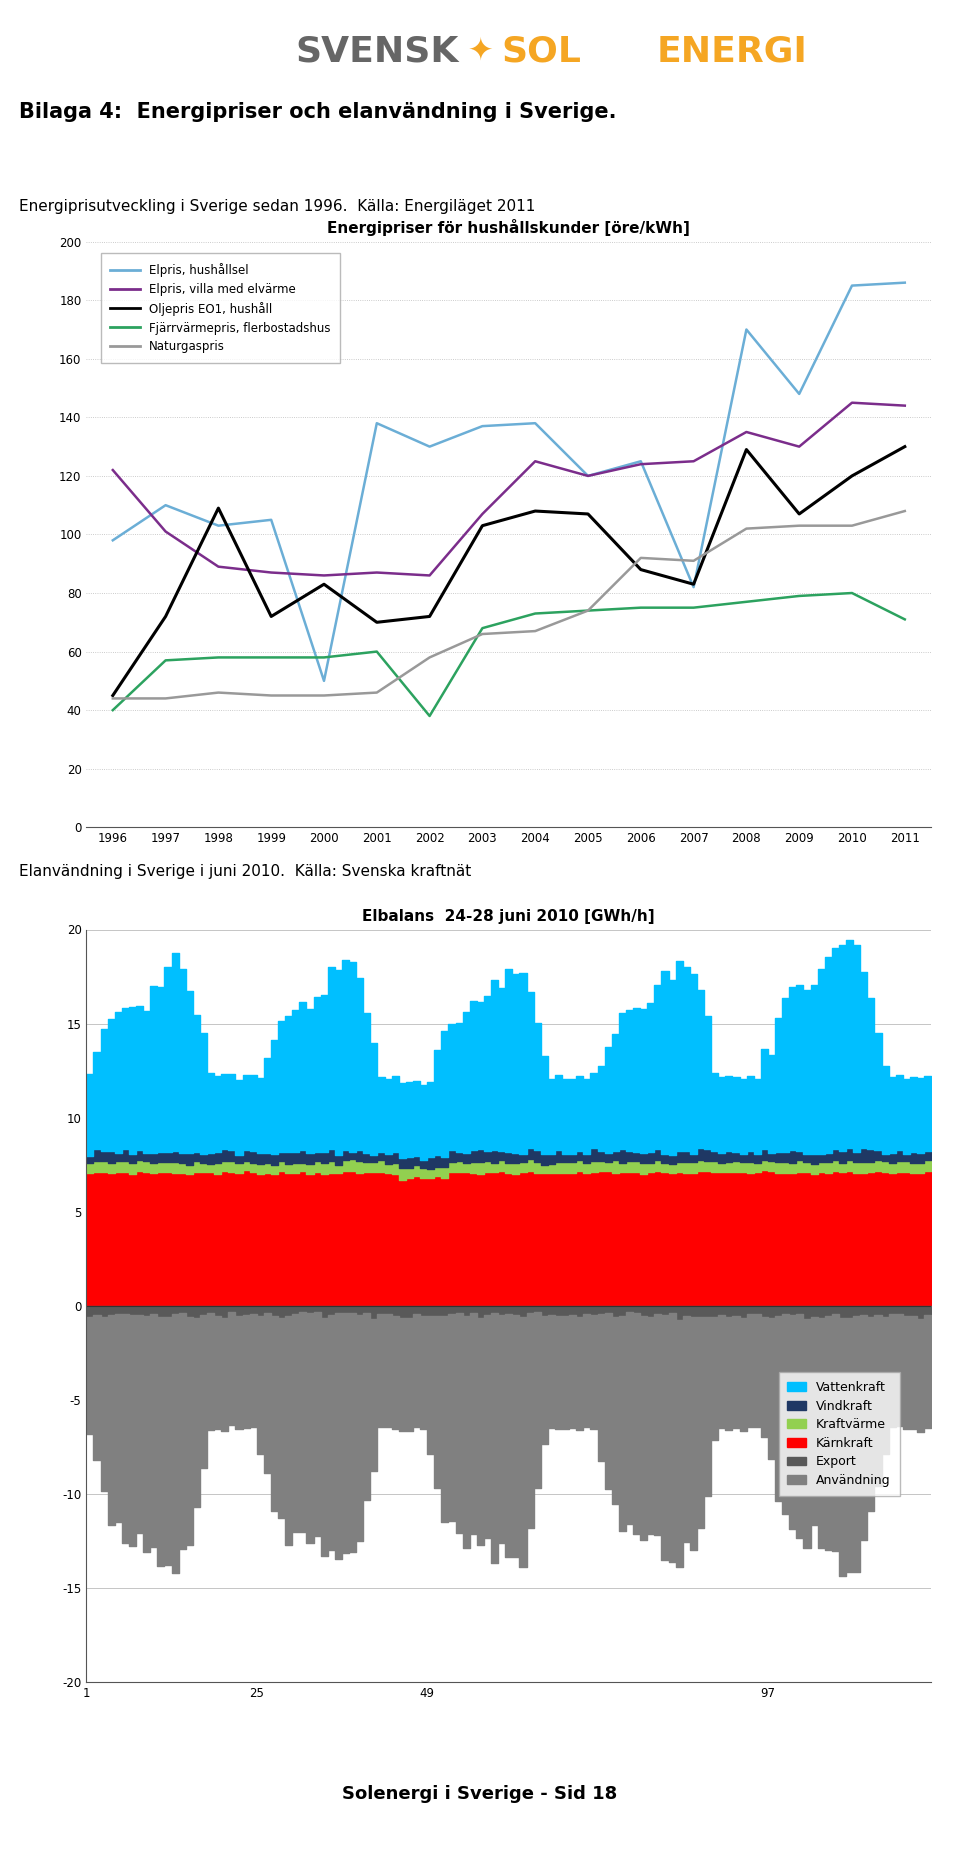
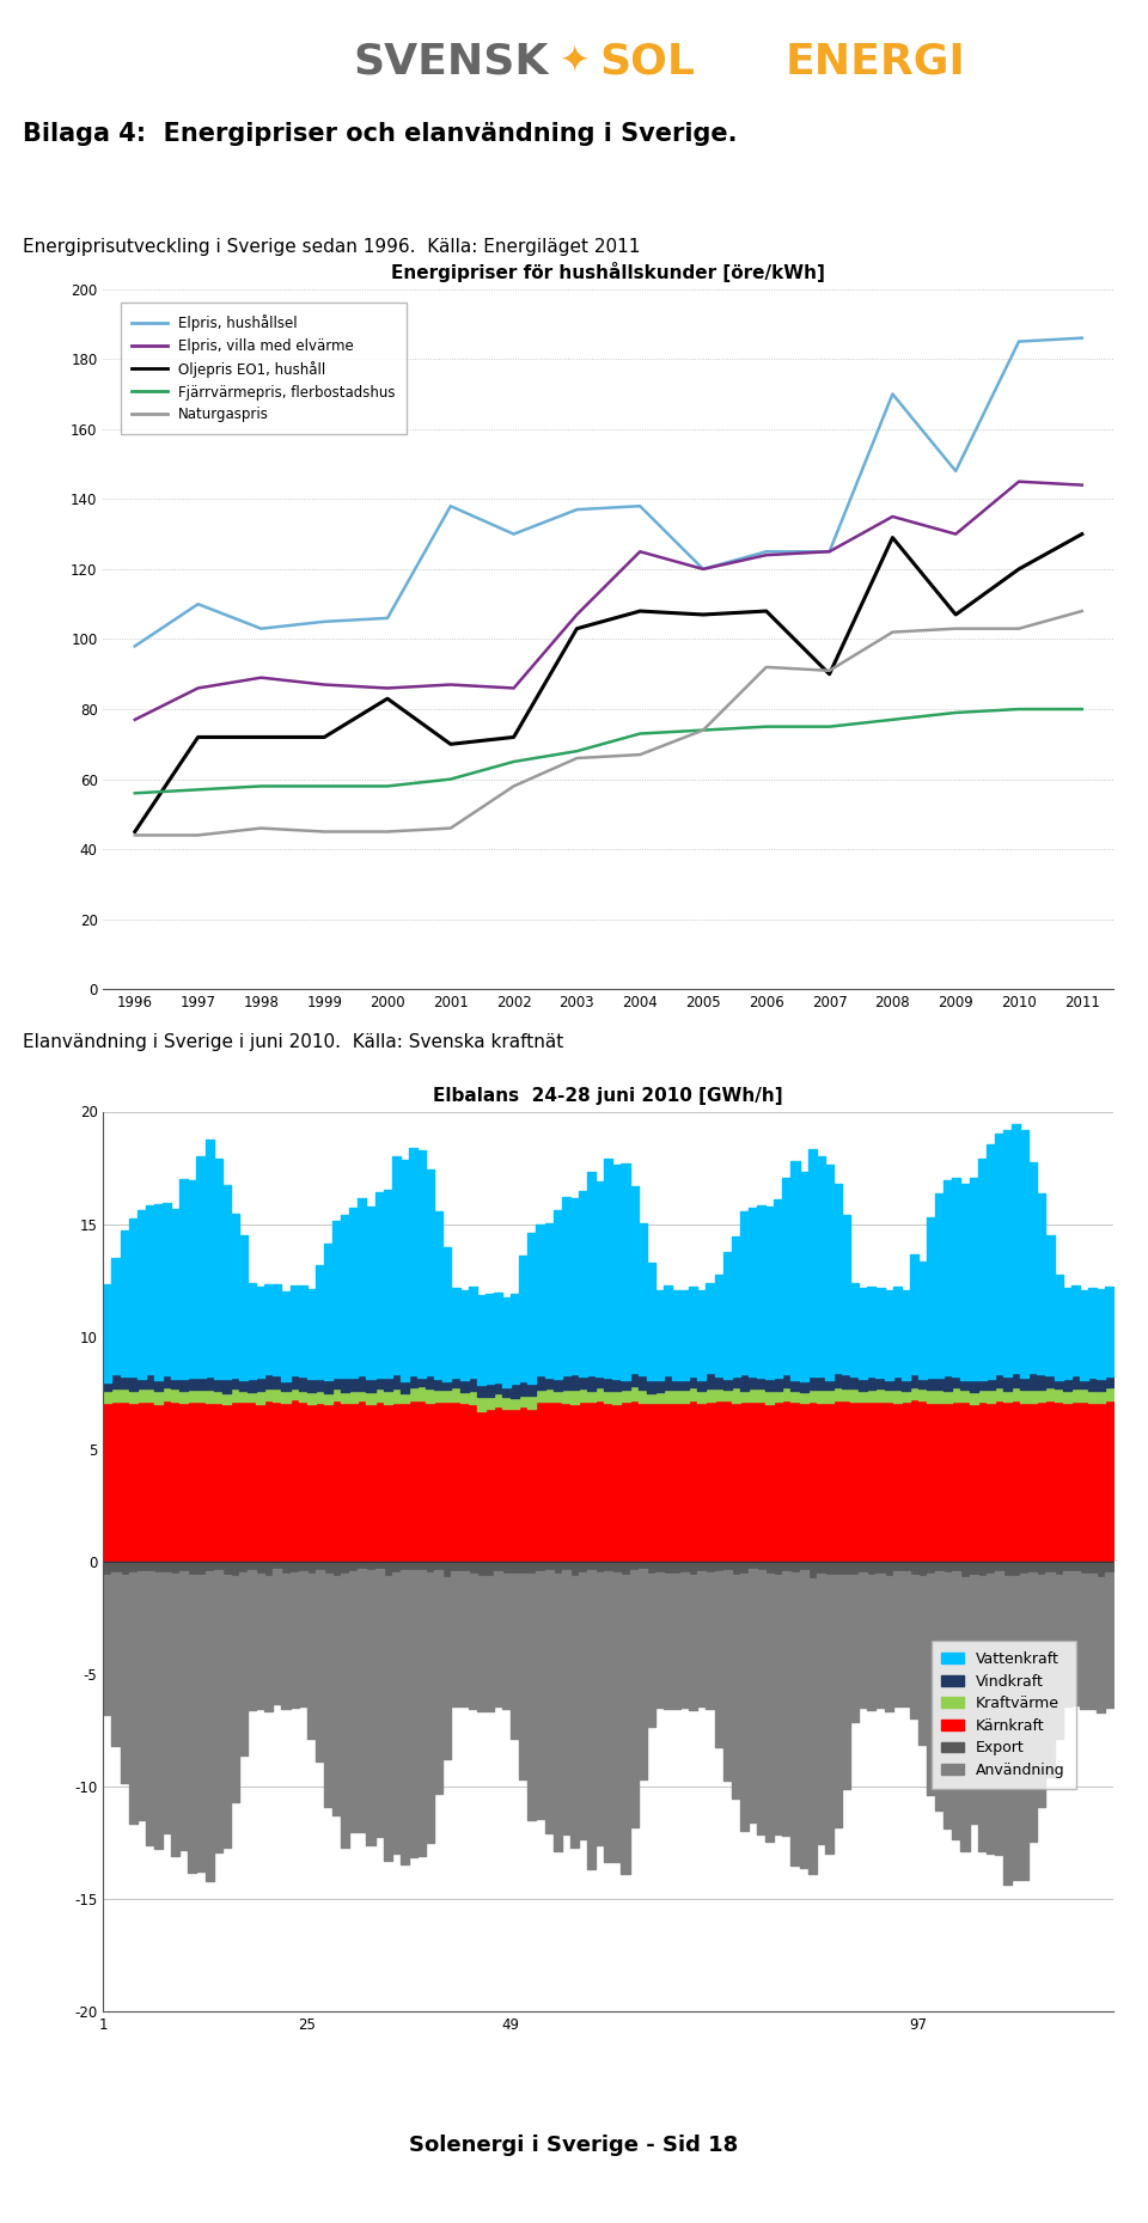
Energipriser för hushållskunder [öre/kWh]/Elpris, villa med elvärme/1996: 122 -> 77
Energipriser för hushållskunder [öre/kWh]/Fjärrvärmepris, flerbostadshus/1996: 40 -> 56
Energipriser för hushållskunder [öre/kWh]/Elpris, villa med elvärme/1997: 101 -> 86
Energipriser för hushållskunder [öre/kWh]/Oljepris EO1, hushåll/1998: 109 -> 72
Energipriser för hushållskunder [öre/kWh]/Elpris, hushållsel/2000: 50 -> 106
Energipriser för hushållskunder [öre/kWh]/Fjärrvärmepris, flerbostadshus/2002: 38 -> 65
Energipriser för hushållskunder [öre/kWh]/Oljepris EO1, hushåll/2006: 88 -> 108
Energipriser för hushållskunder [öre/kWh]/Elpris, hushållsel/2007: 82 -> 125
Energipriser för hushållskunder [öre/kWh]/Oljepris EO1, hushåll/2007: 83 -> 90
Energipriser för hushållskunder [öre/kWh]/Fjärrvärmepris, flerbostadshus/2011: 71 -> 80
